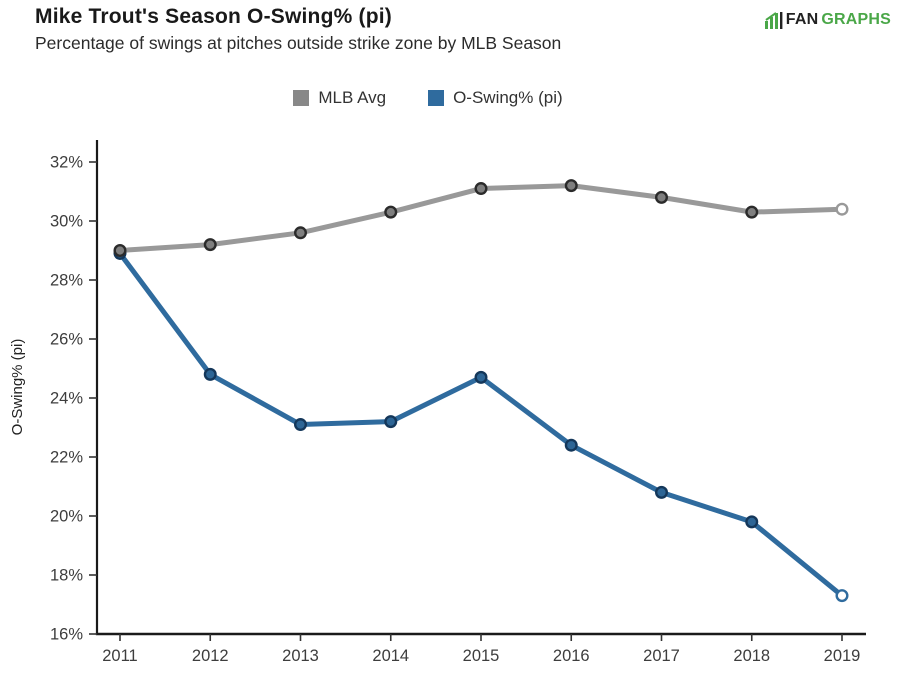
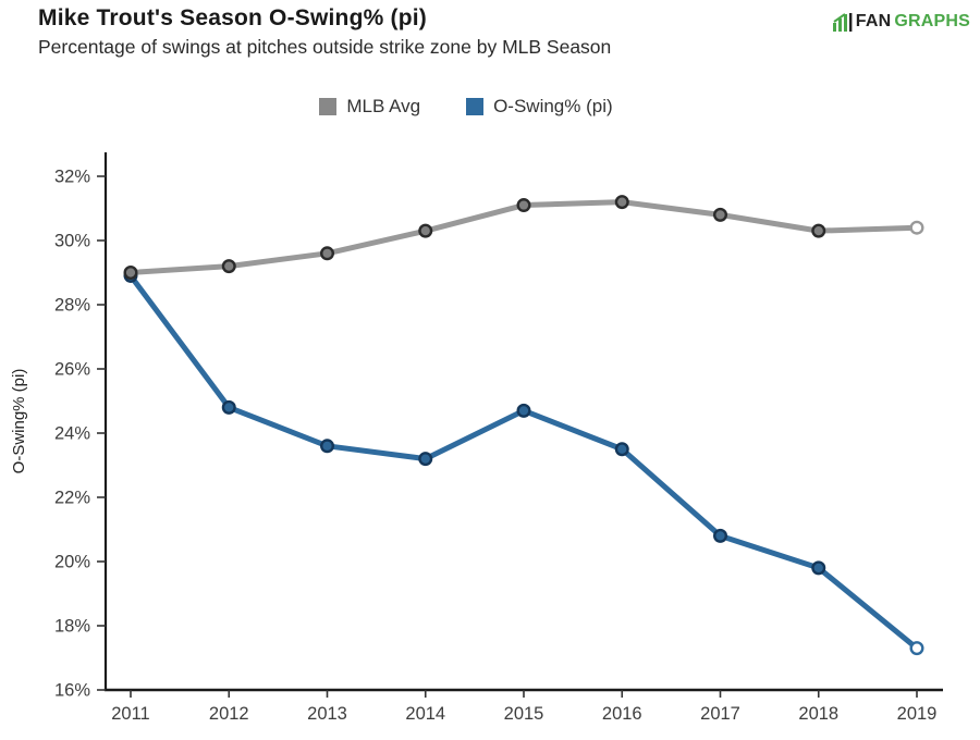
O-Swing% (pi)/2013: 23.1% -> 23.6%
O-Swing% (pi)/2016: 22.4% -> 23.5%
